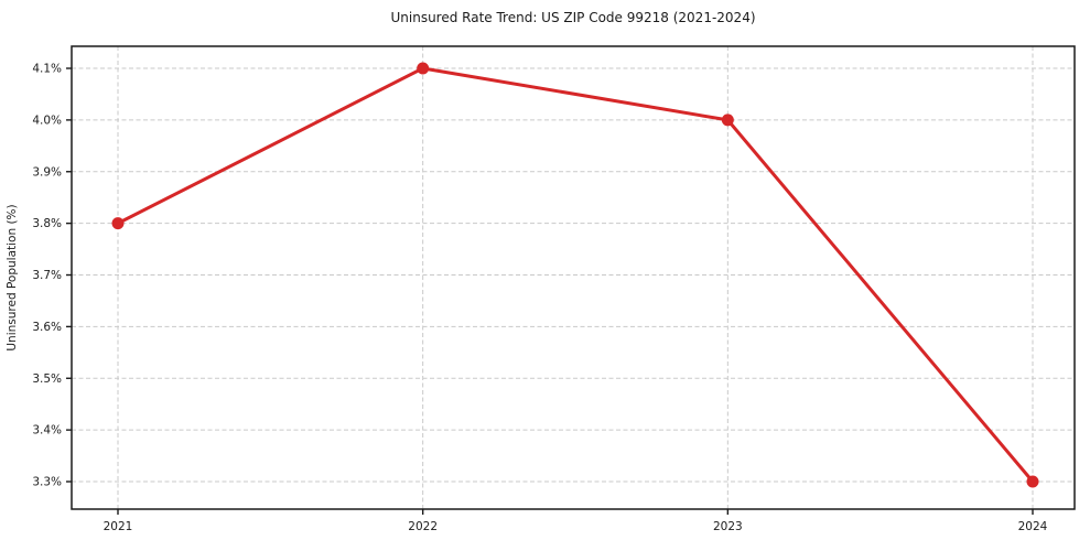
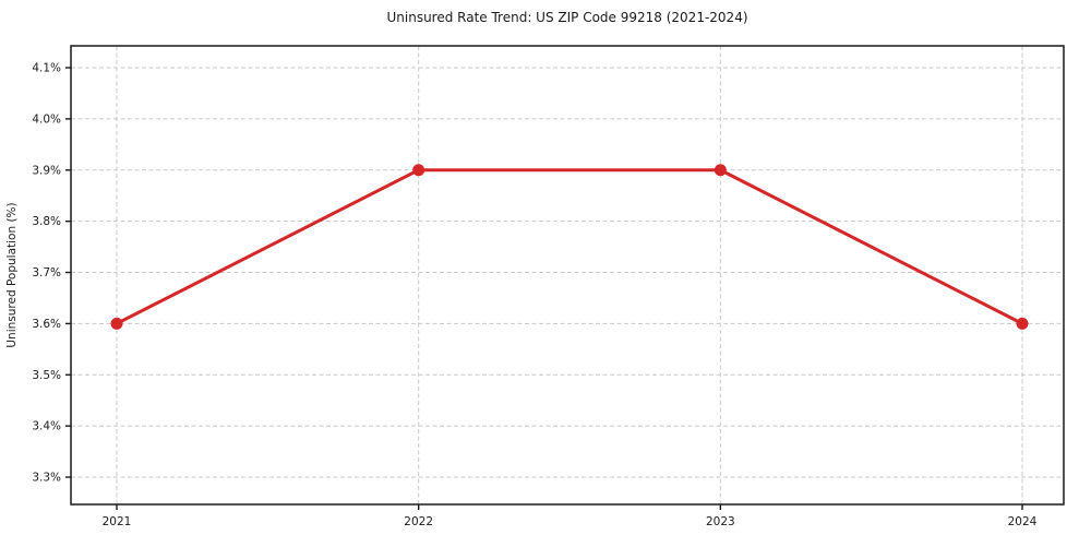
2021: 3.8% -> 3.6%
2022: 4.1% -> 3.9%
2023: 4.0% -> 3.9%
2024: 3.3% -> 3.6%
